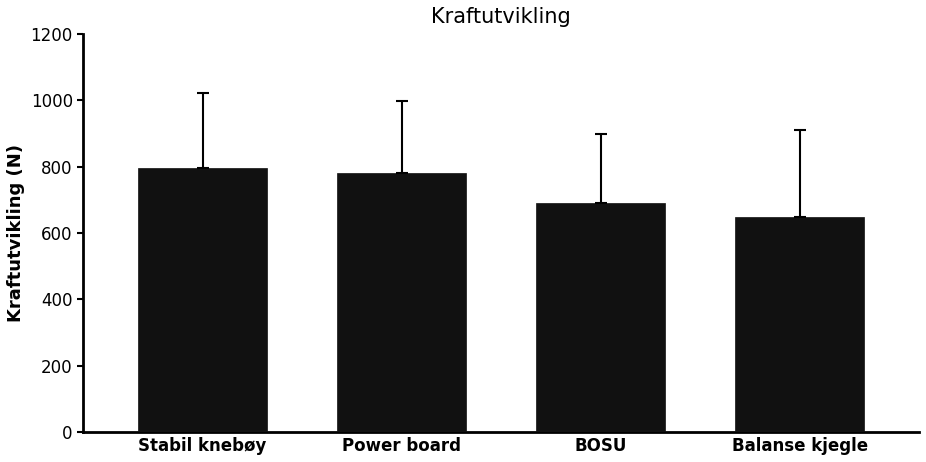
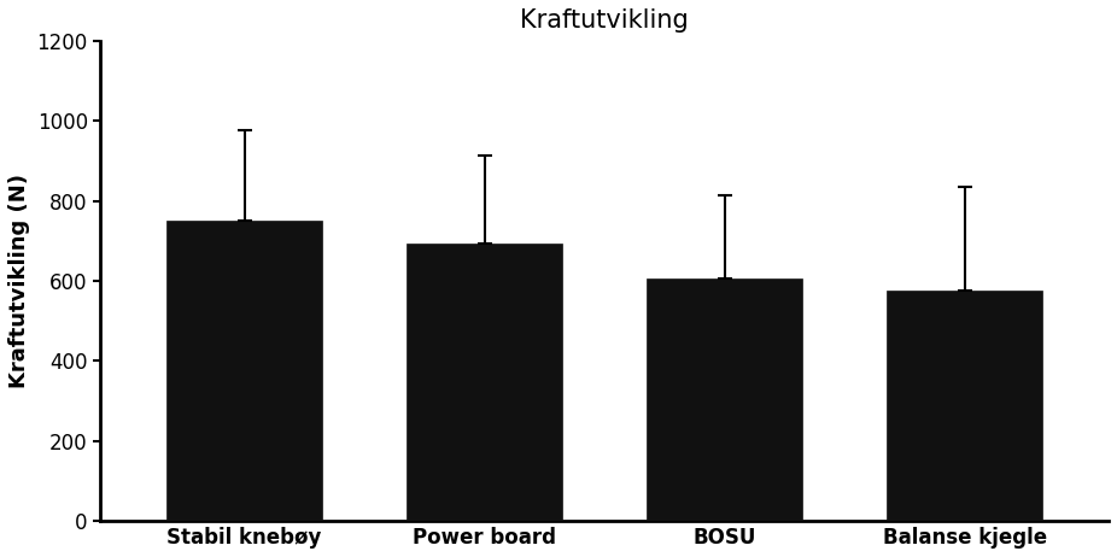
Stabil knebøy: 795 -> 750
Power board: 780 -> 695
BOSU: 690 -> 605
Balanse kjegle: 650 -> 575
